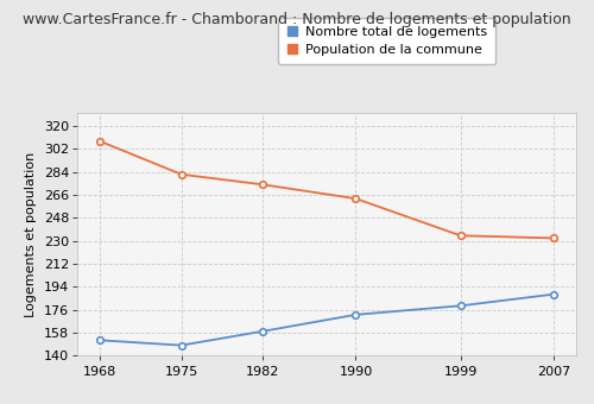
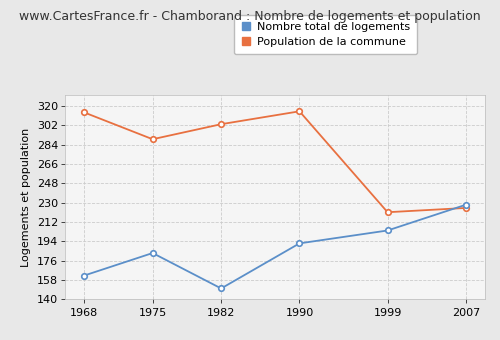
Nombre total de logements/1968: 152 -> 162
Population de la commune/1968: 308 -> 314
Nombre total de logements/1975: 148 -> 183
Population de la commune/1975: 282 -> 289
Nombre total de logements/1982: 159 -> 150
Population de la commune/1982: 274 -> 303
Nombre total de logements/1990: 172 -> 192
Population de la commune/1990: 263 -> 315
Nombre total de logements/1999: 179 -> 204
Population de la commune/1999: 234 -> 221
Nombre total de logements/2007: 188 -> 228
Population de la commune/2007: 232 -> 225
